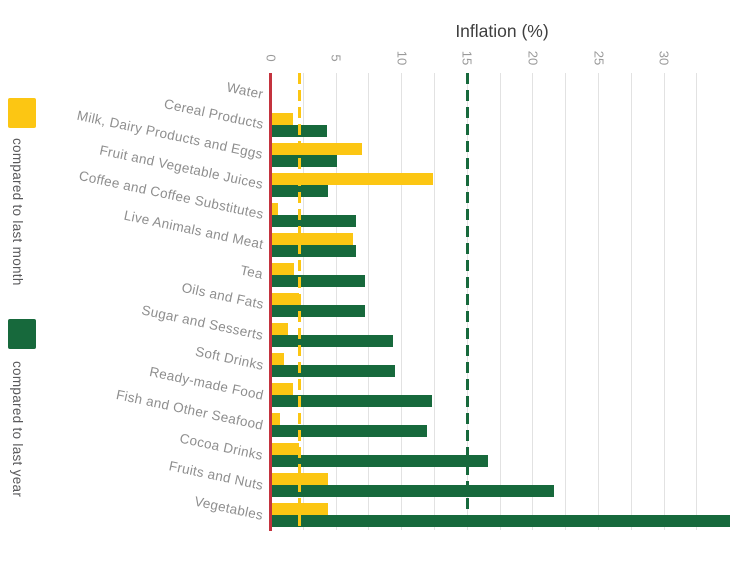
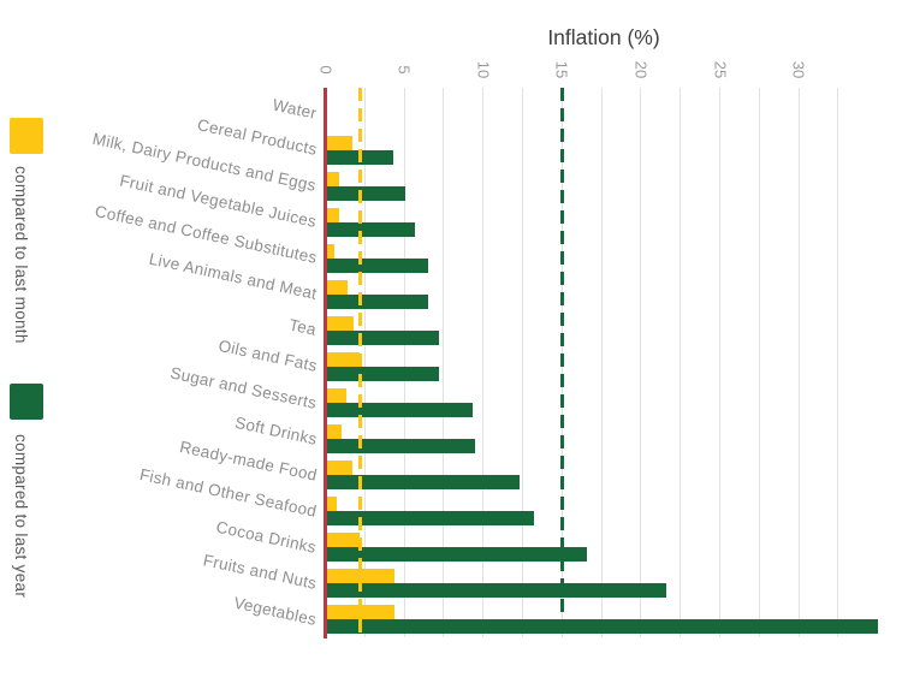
compared to last month/Milk, Dairy Products and Eggs: 7.0 -> 0.9
compared to last month/Fruit and Vegetable Juices: 12.4 -> 0.9
compared to last year/Fruit and Vegetable Juices: 4.4 -> 5.7
compared to last month/Live Animals and Meat: 6.3 -> 1.4
compared to last year/Fish and Other Seafood: 11.9 -> 13.2
